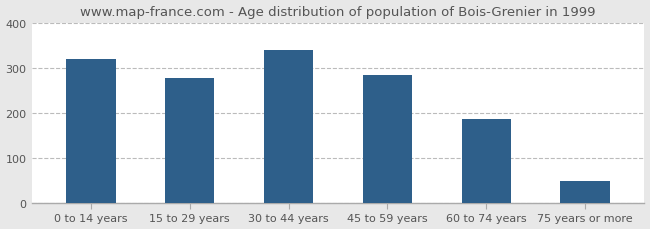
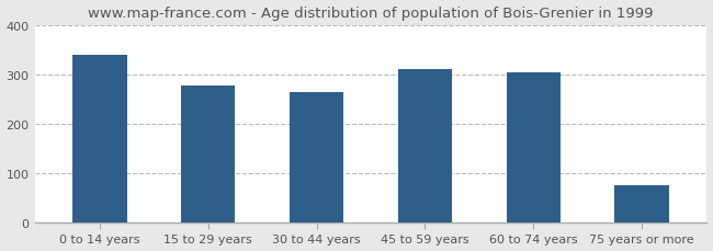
0 to 14 years: 320 -> 340
30 to 44 years: 340 -> 265
45 to 59 years: 284 -> 310
60 to 74 years: 187 -> 305
75 years or more: 48 -> 75
